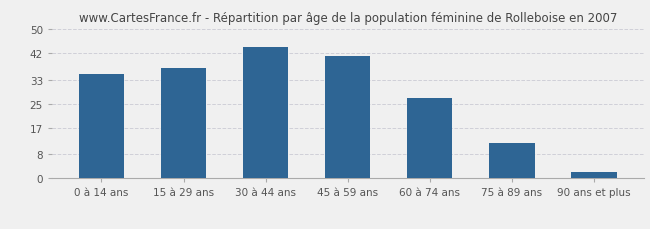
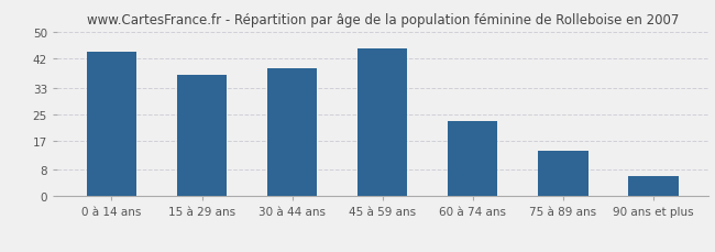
0 à 14 ans: 35 -> 44
30 à 44 ans: 44 -> 39
45 à 59 ans: 41 -> 45
60 à 74 ans: 27 -> 23
75 à 89 ans: 12 -> 14
90 ans et plus: 2 -> 6
